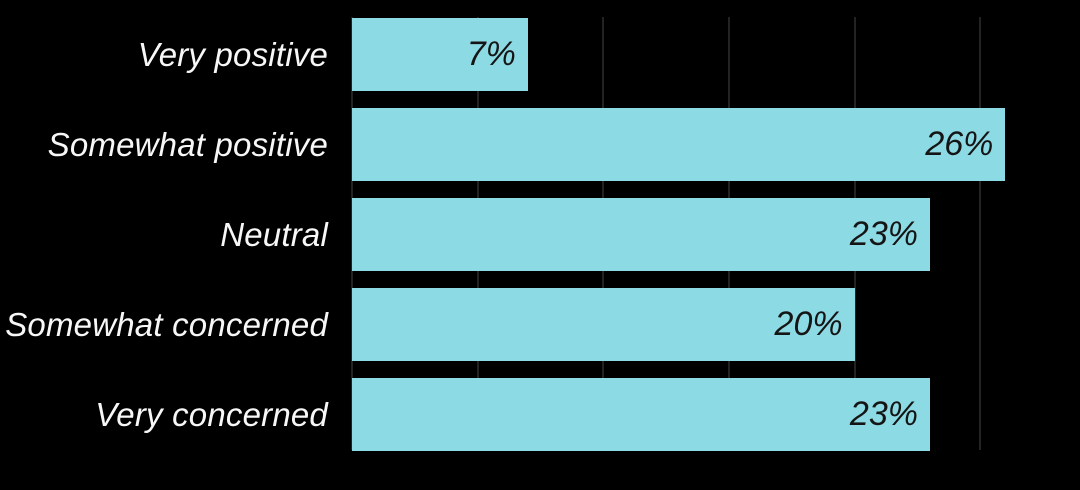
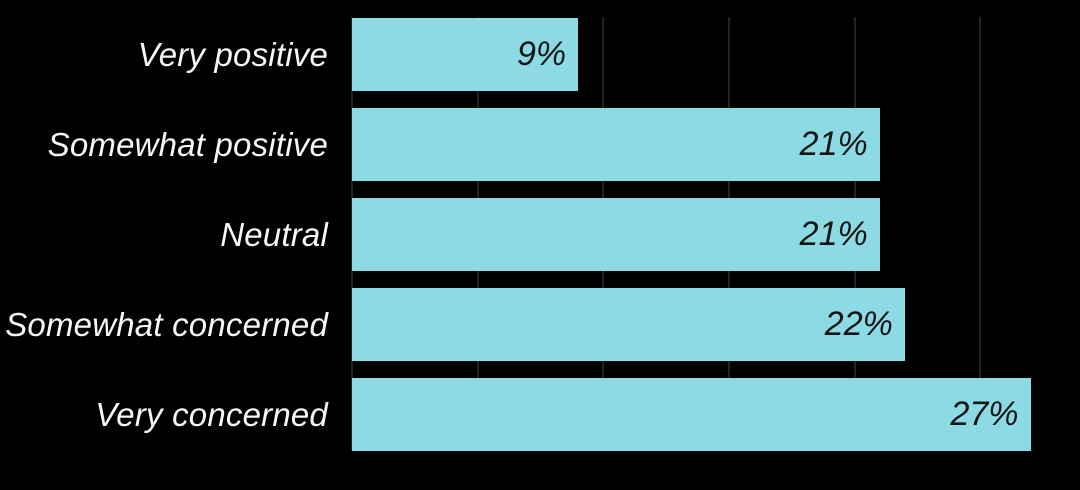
Very positive: 7% -> 9%
Somewhat positive: 26% -> 21%
Neutral: 23% -> 21%
Somewhat concerned: 20% -> 22%
Very concerned: 23% -> 27%
